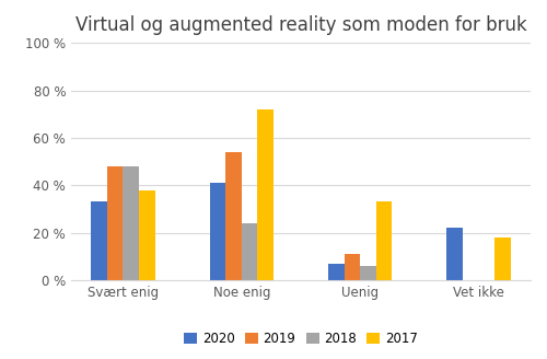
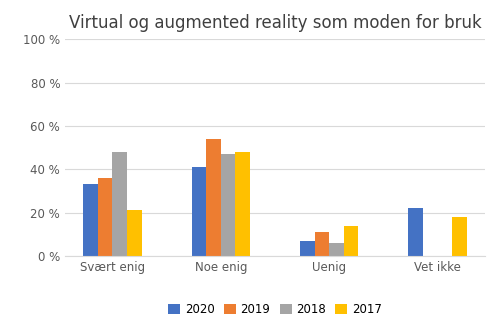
2019/Svært enig: 48 % -> 36 %
2017/Svært enig: 38 % -> 21 %
2018/Noe enig: 24 % -> 47 %
2017/Noe enig: 72 % -> 48 %
2017/Uenig: 33 % -> 14 %
